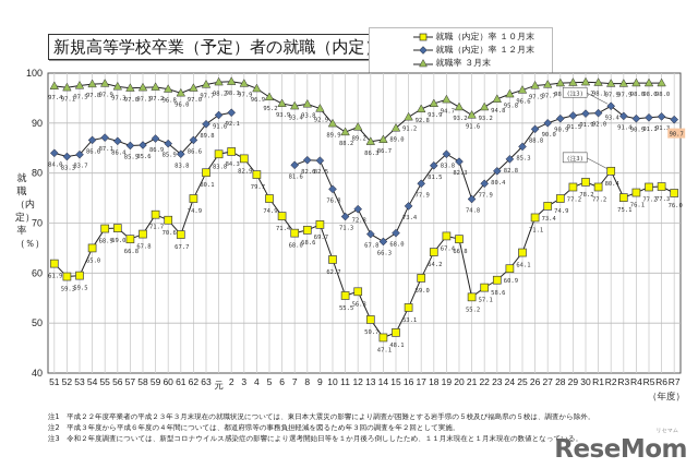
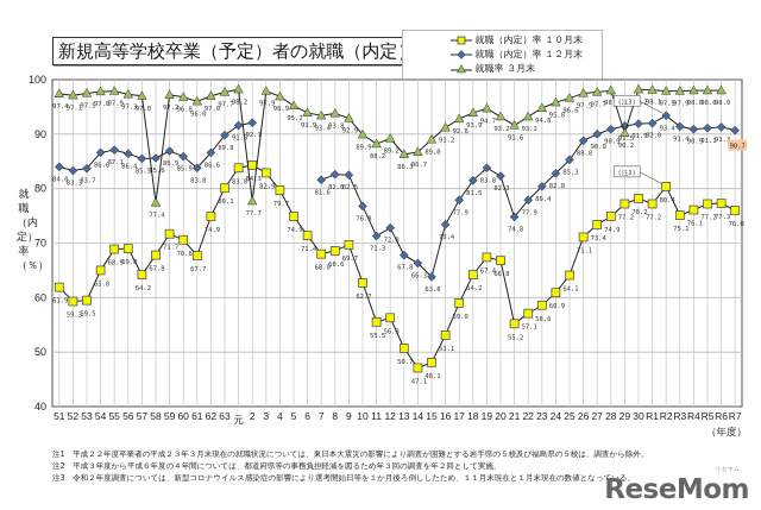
就職（内定）率 １０月末/57: 66.8 -> 64.2
就職率 ３月末/58: 97.1 -> 77.4
就職率 ３月末/2: 98.3 -> 77.7
就職（内定）率 １２月末/15: 68.0 -> 63.8
就職率 ３月末/29: 98.1 -> 90.2
